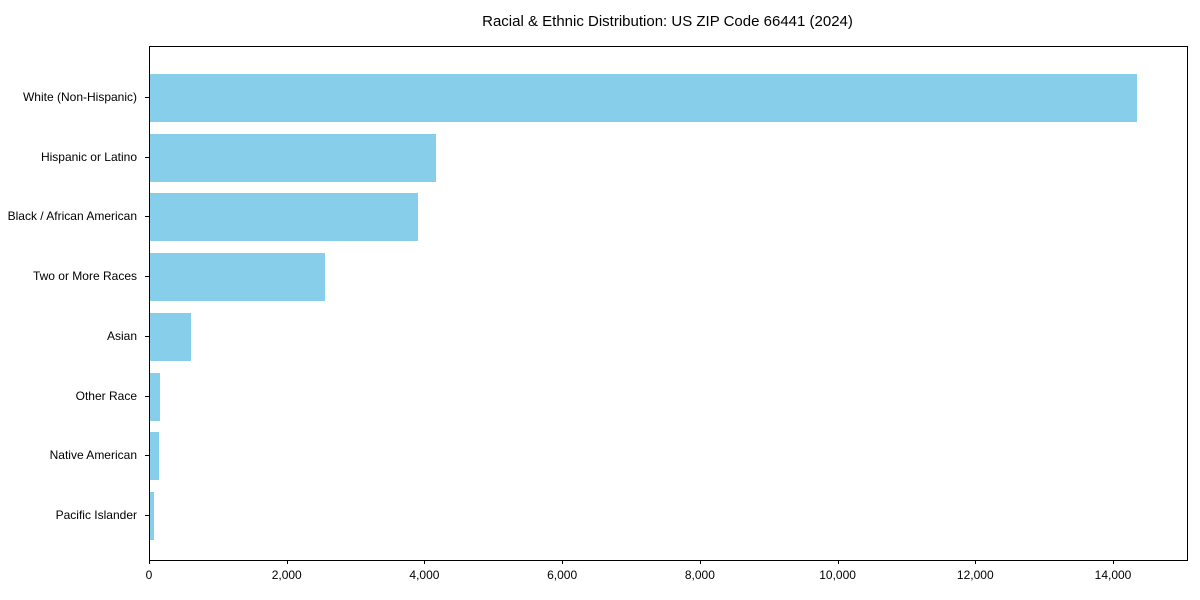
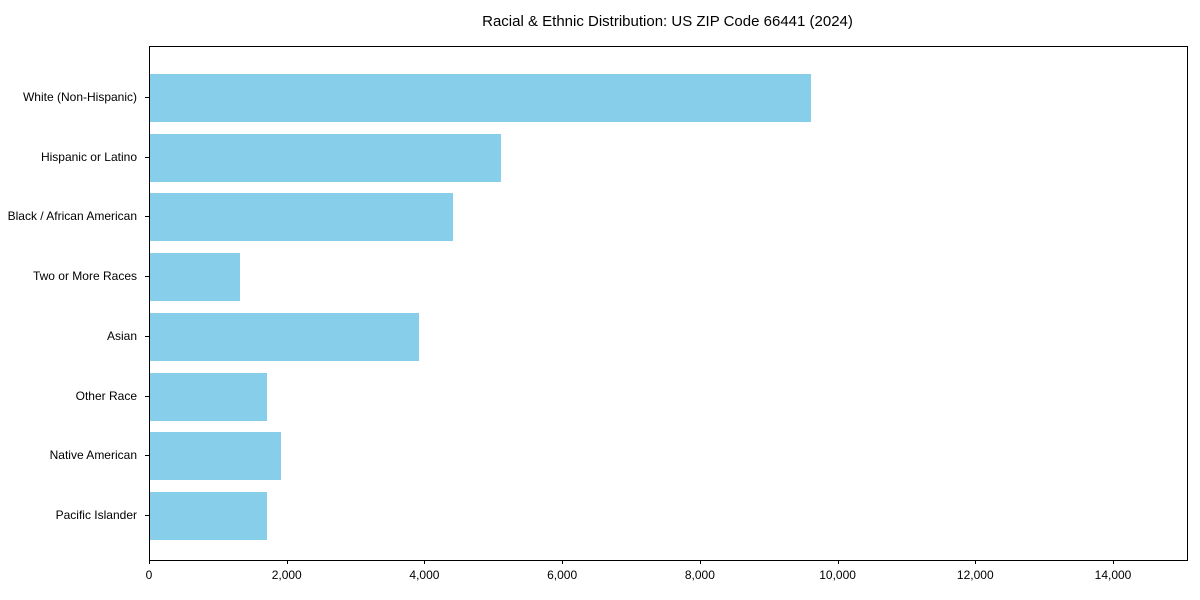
White (Non-Hispanic): 14300 -> 9600
Hispanic or Latino: 4200 -> 5100
Black / African American: 3900 -> 4400
Two or More Races: 2500 -> 1300
Asian: 600 -> 3900
Other Race: 100 -> 1700
Native American: 100 -> 1900
Pacific Islander: 100 -> 1700
